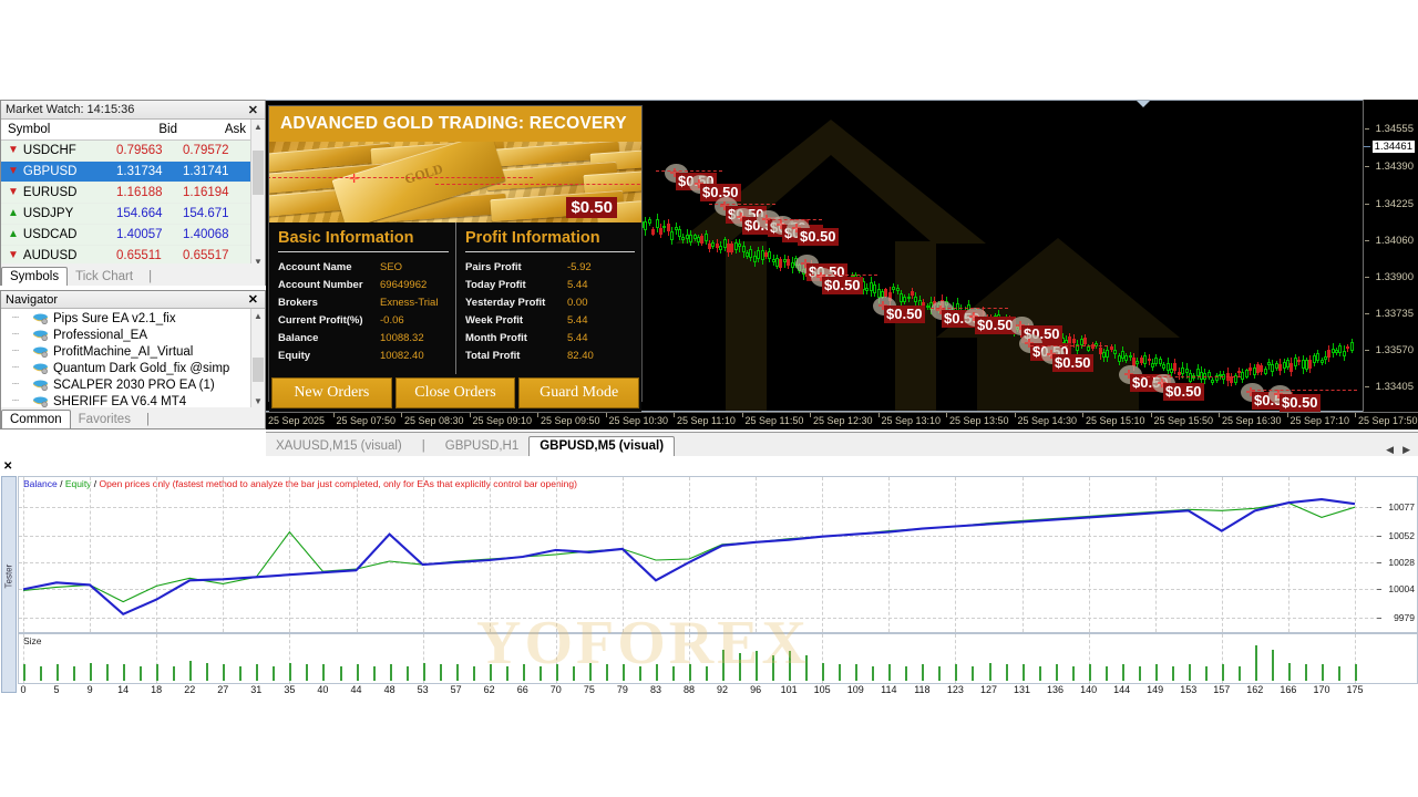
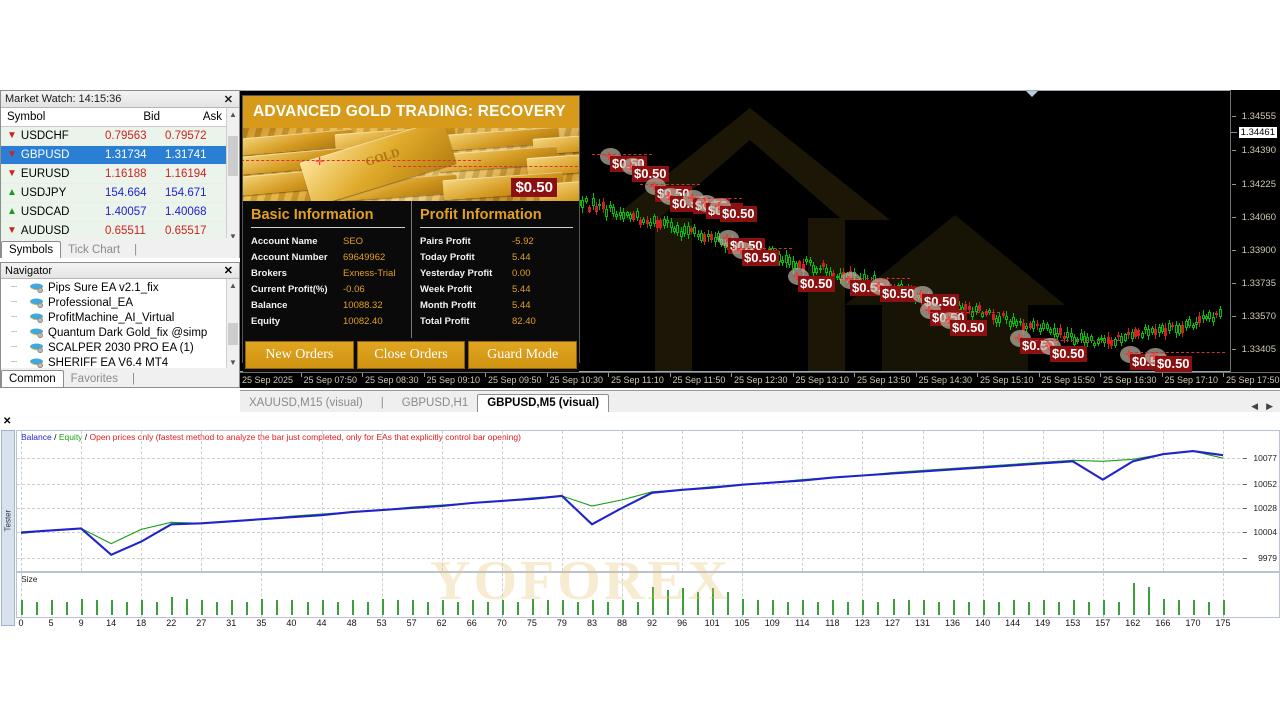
Balance/5: 10010 -> 10006
Equity/27: 10009 -> 10013
Equity/35: 10055 -> 10017
Balance/48: 10053 -> 10024
Equity/48: 10029 -> 10024
Balance/70: 10039 -> 10035
Equity/88: 10031 -> 10036
Equity/170: 10068 -> 10084
